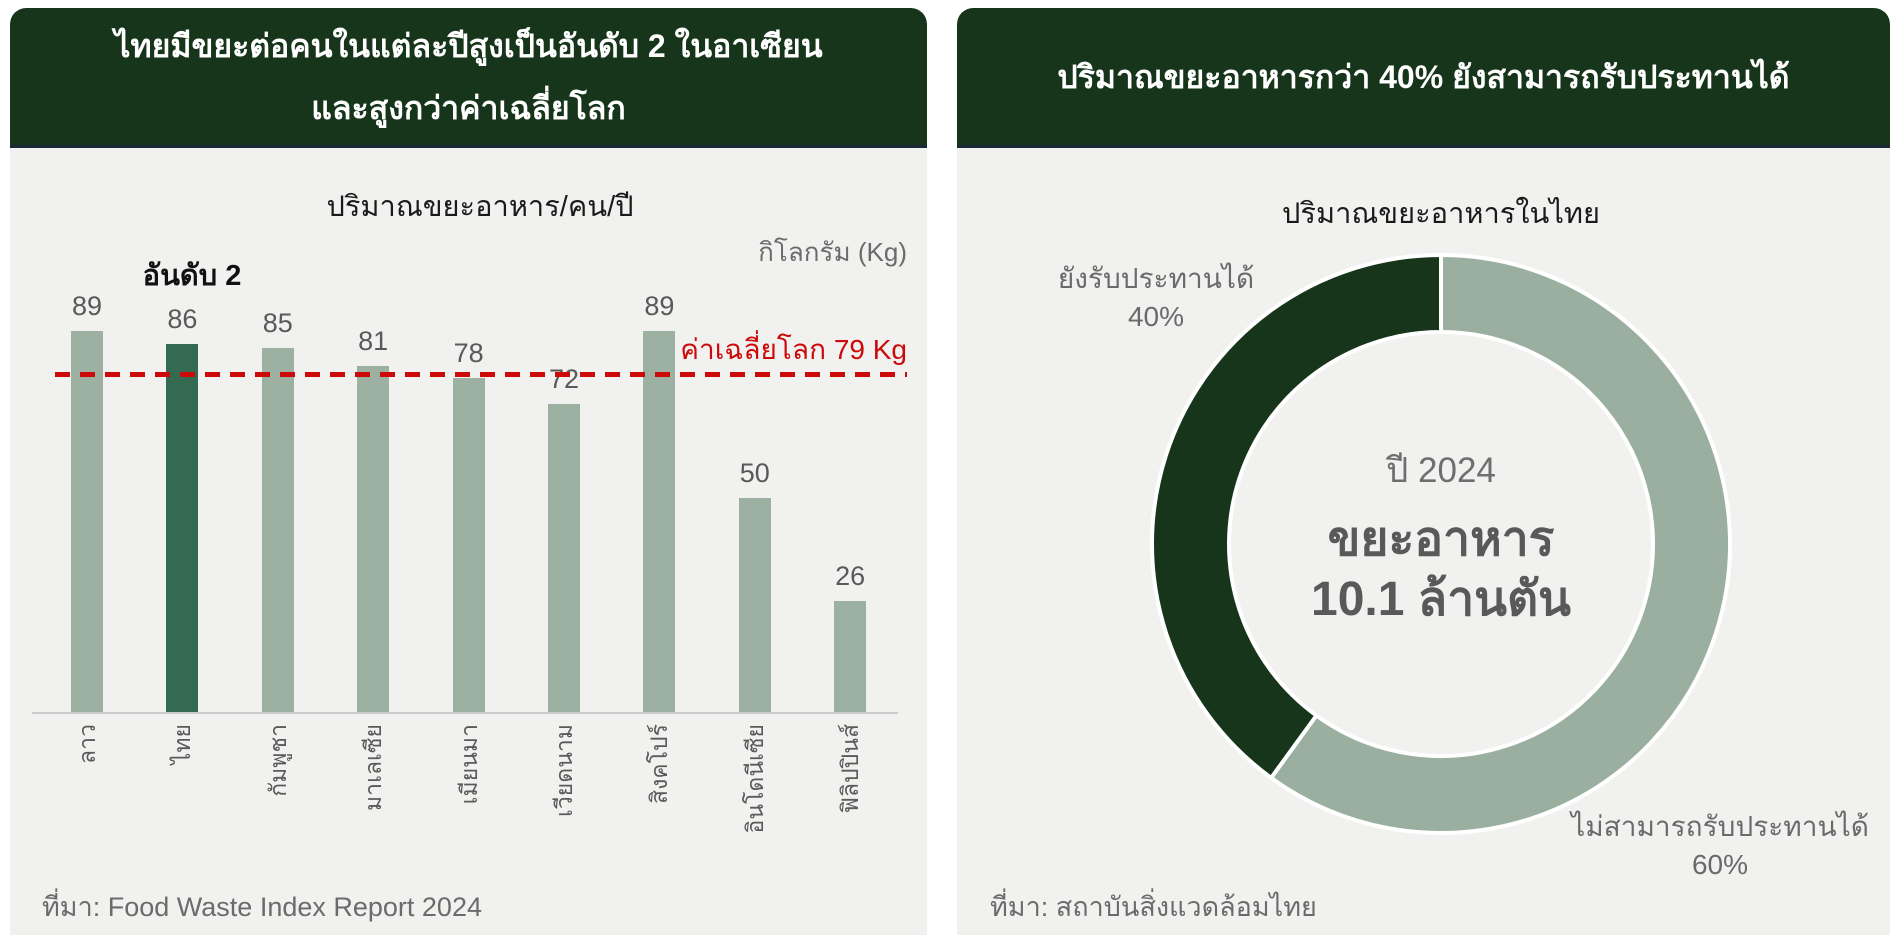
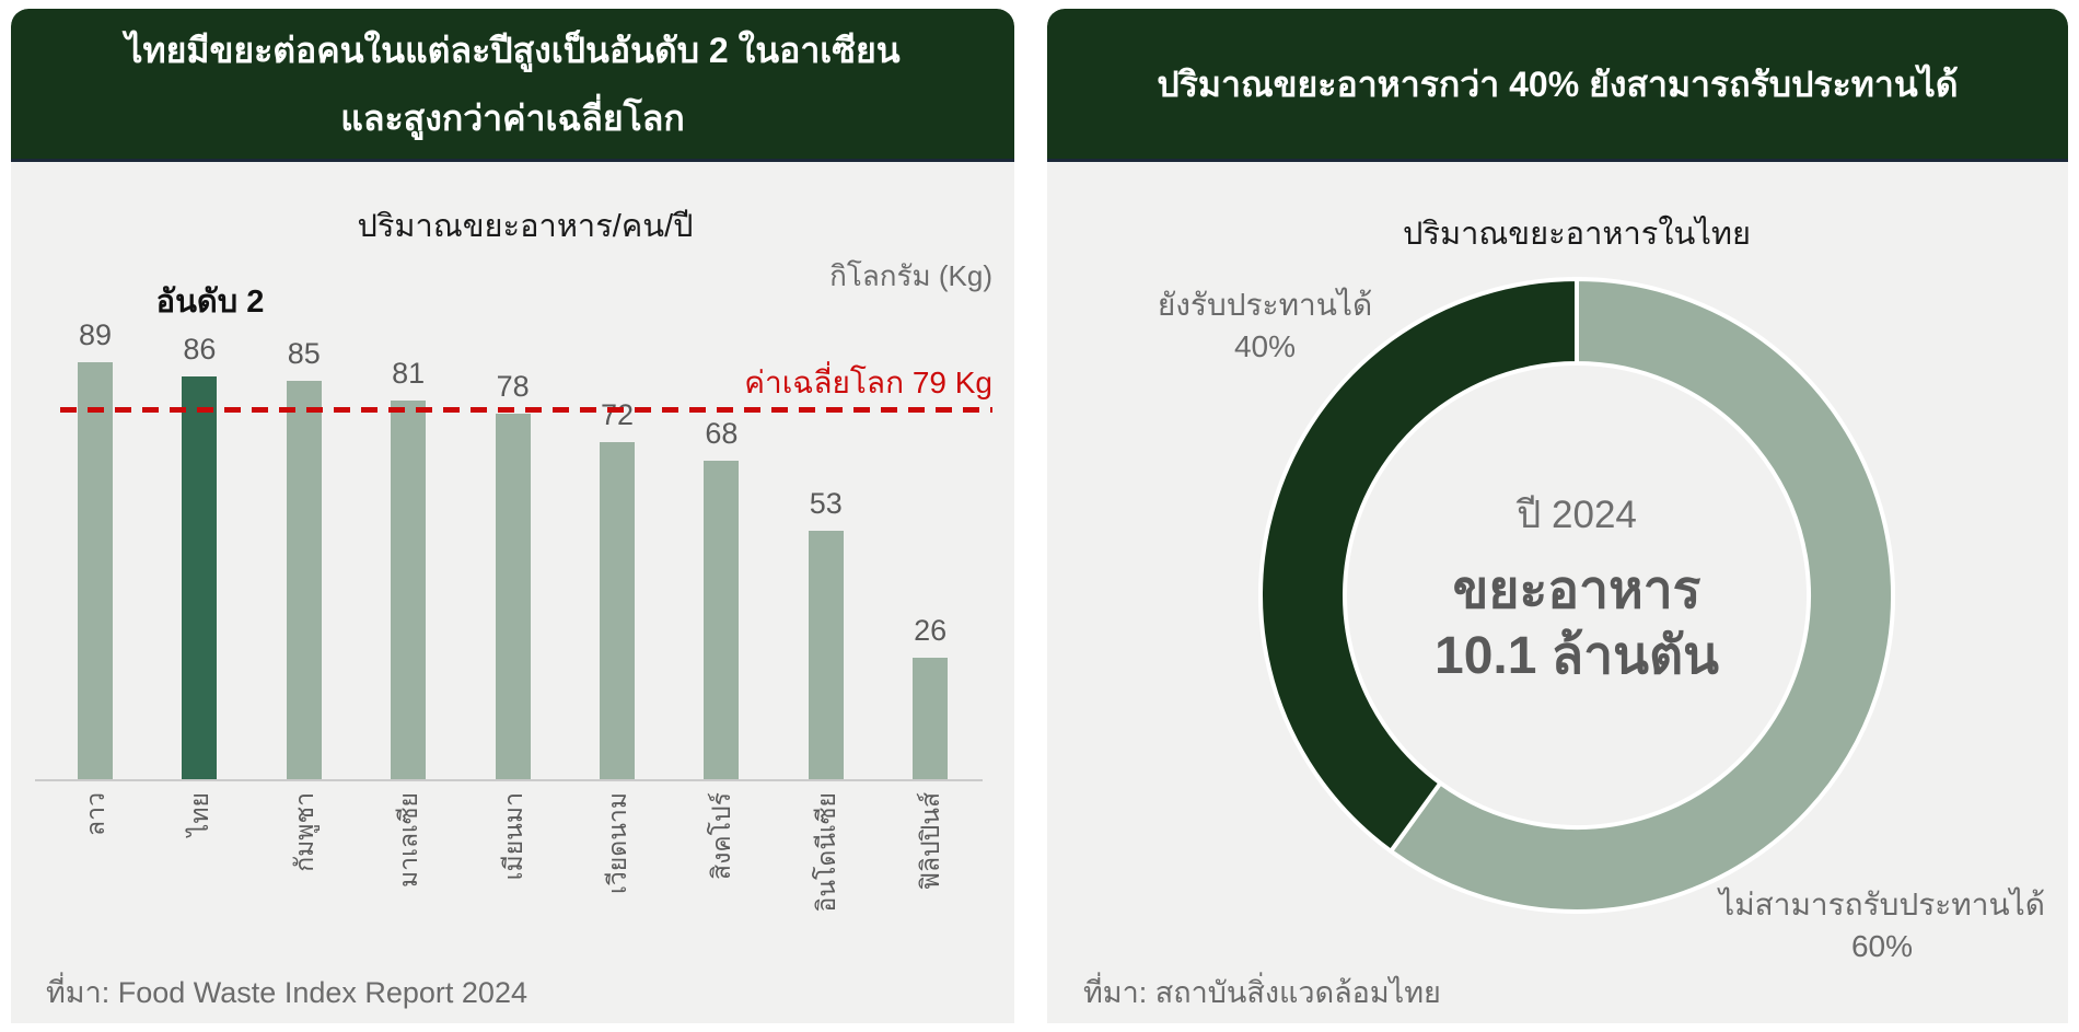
ปริมาณขยะอาหาร/คน/ปี/สิงคโปร์: 89 -> 68
ปริมาณขยะอาหาร/คน/ปี/อินโดนีเซีย: 50 -> 53
